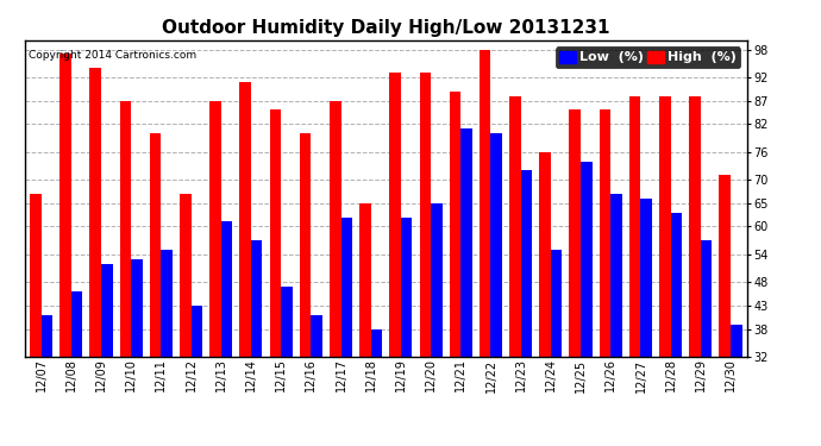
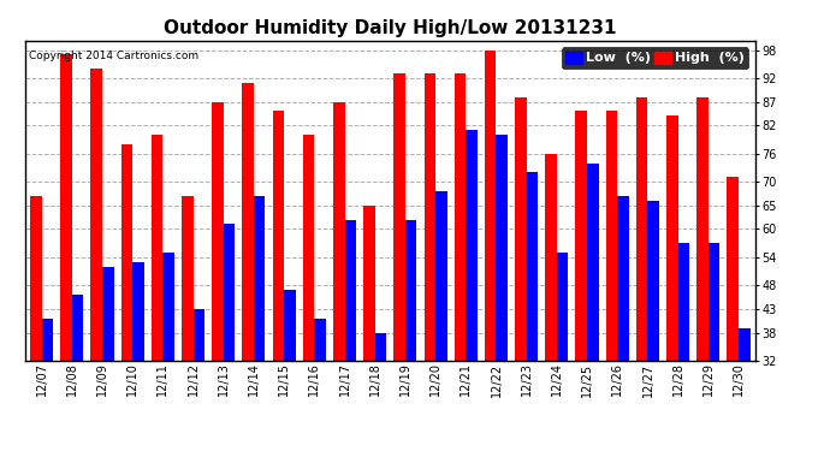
High (%)/12/10: 87 -> 78
Low (%)/12/14: 57 -> 67
Low (%)/12/20: 65 -> 68
High (%)/12/21: 89 -> 93
High (%)/12/28: 88 -> 84
Low (%)/12/28: 63 -> 57
